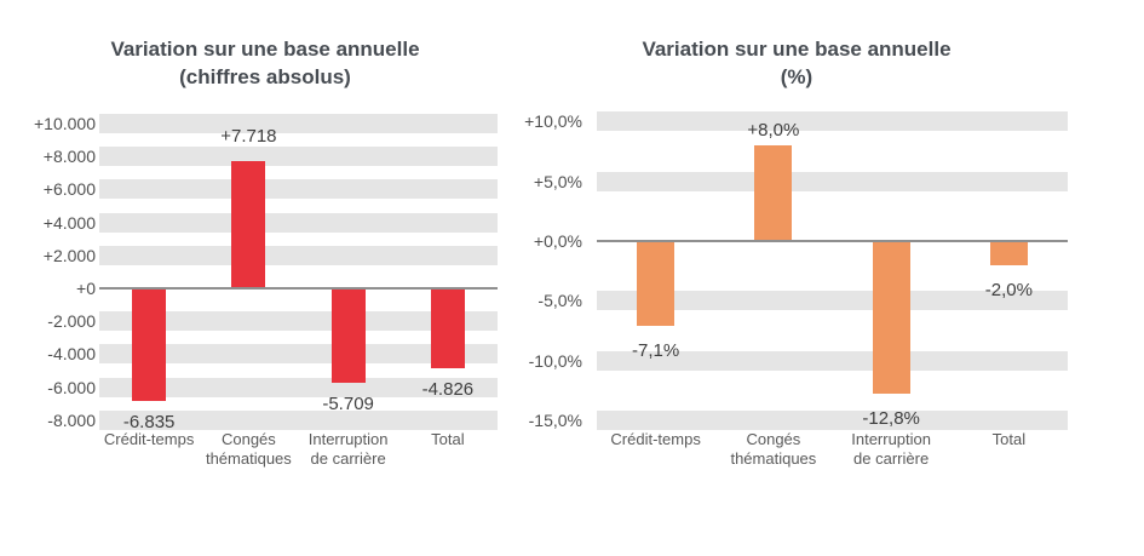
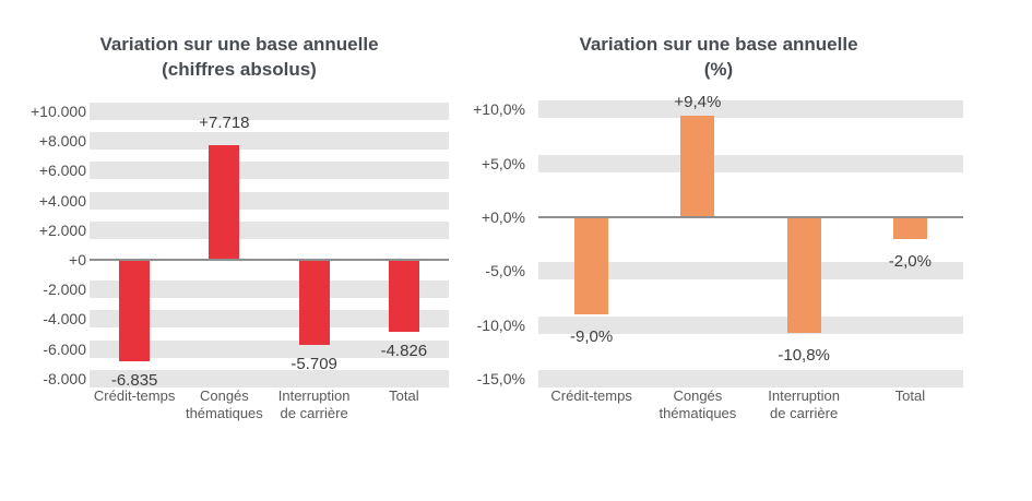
Variation sur une base annuelle (%)/Crédit-temps: -7,1% -> -9,0%
Variation sur une base annuelle (%)/Congés thématiques: +8,0% -> +9,4%
Variation sur une base annuelle (%)/Interruption de carrière: -12,8% -> -10,8%
